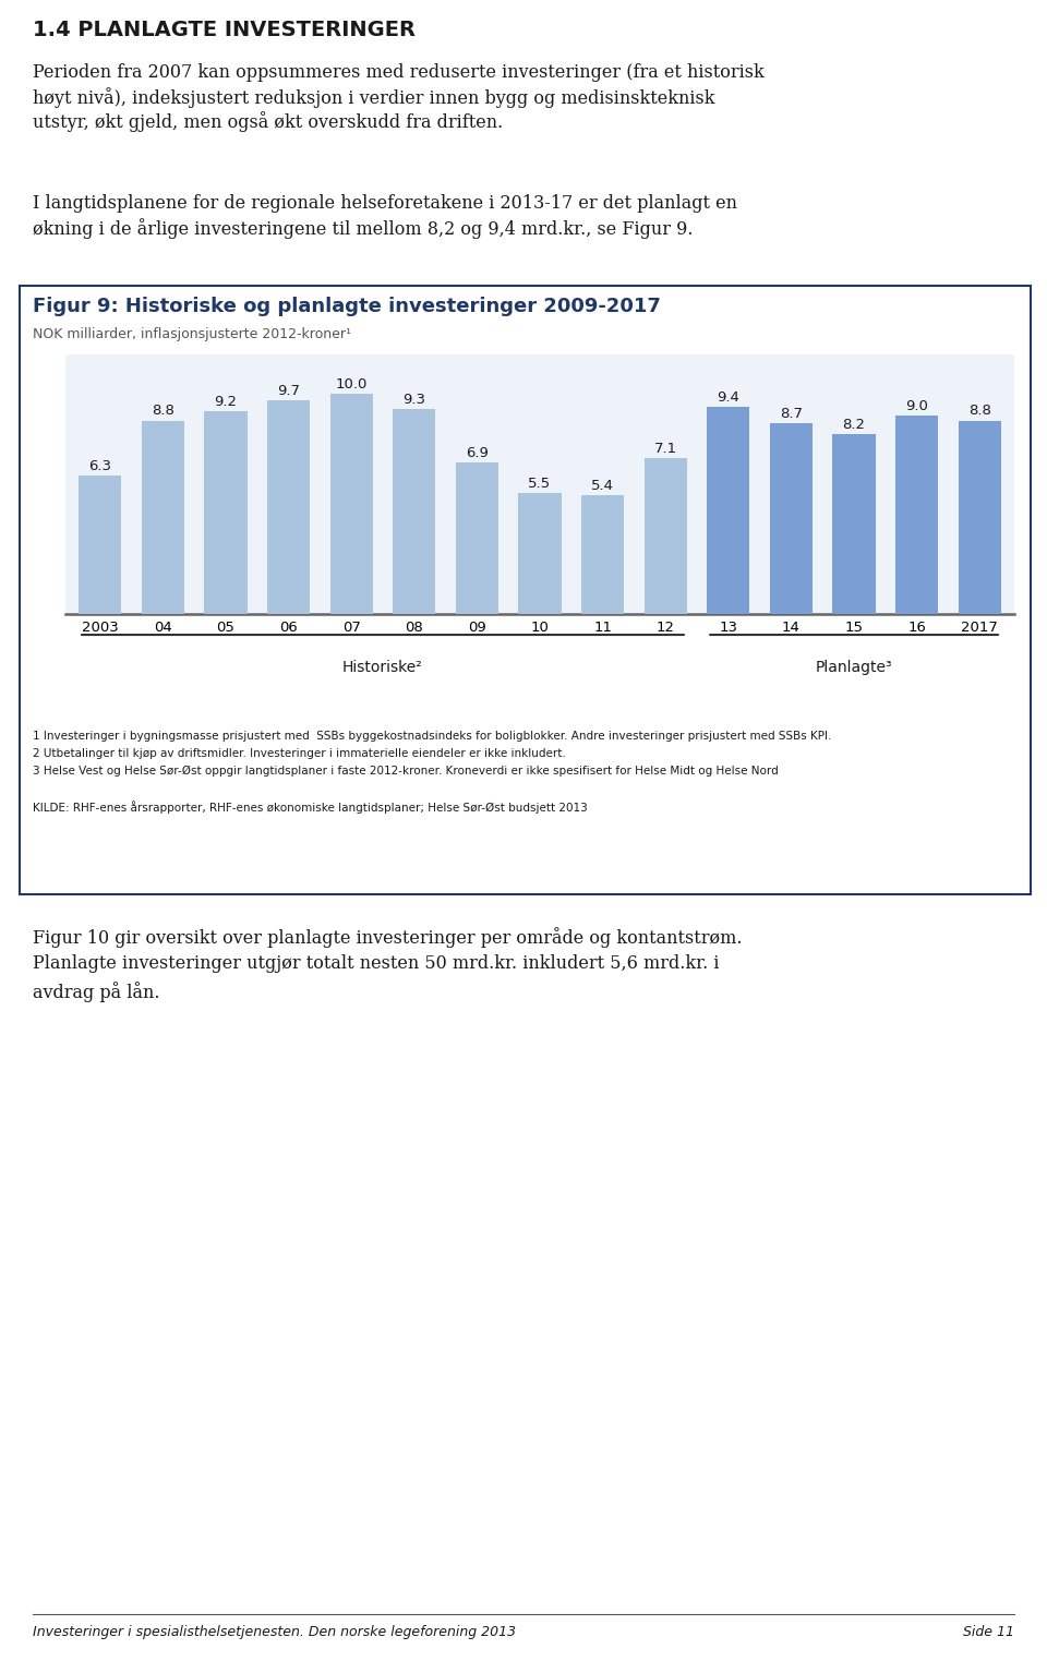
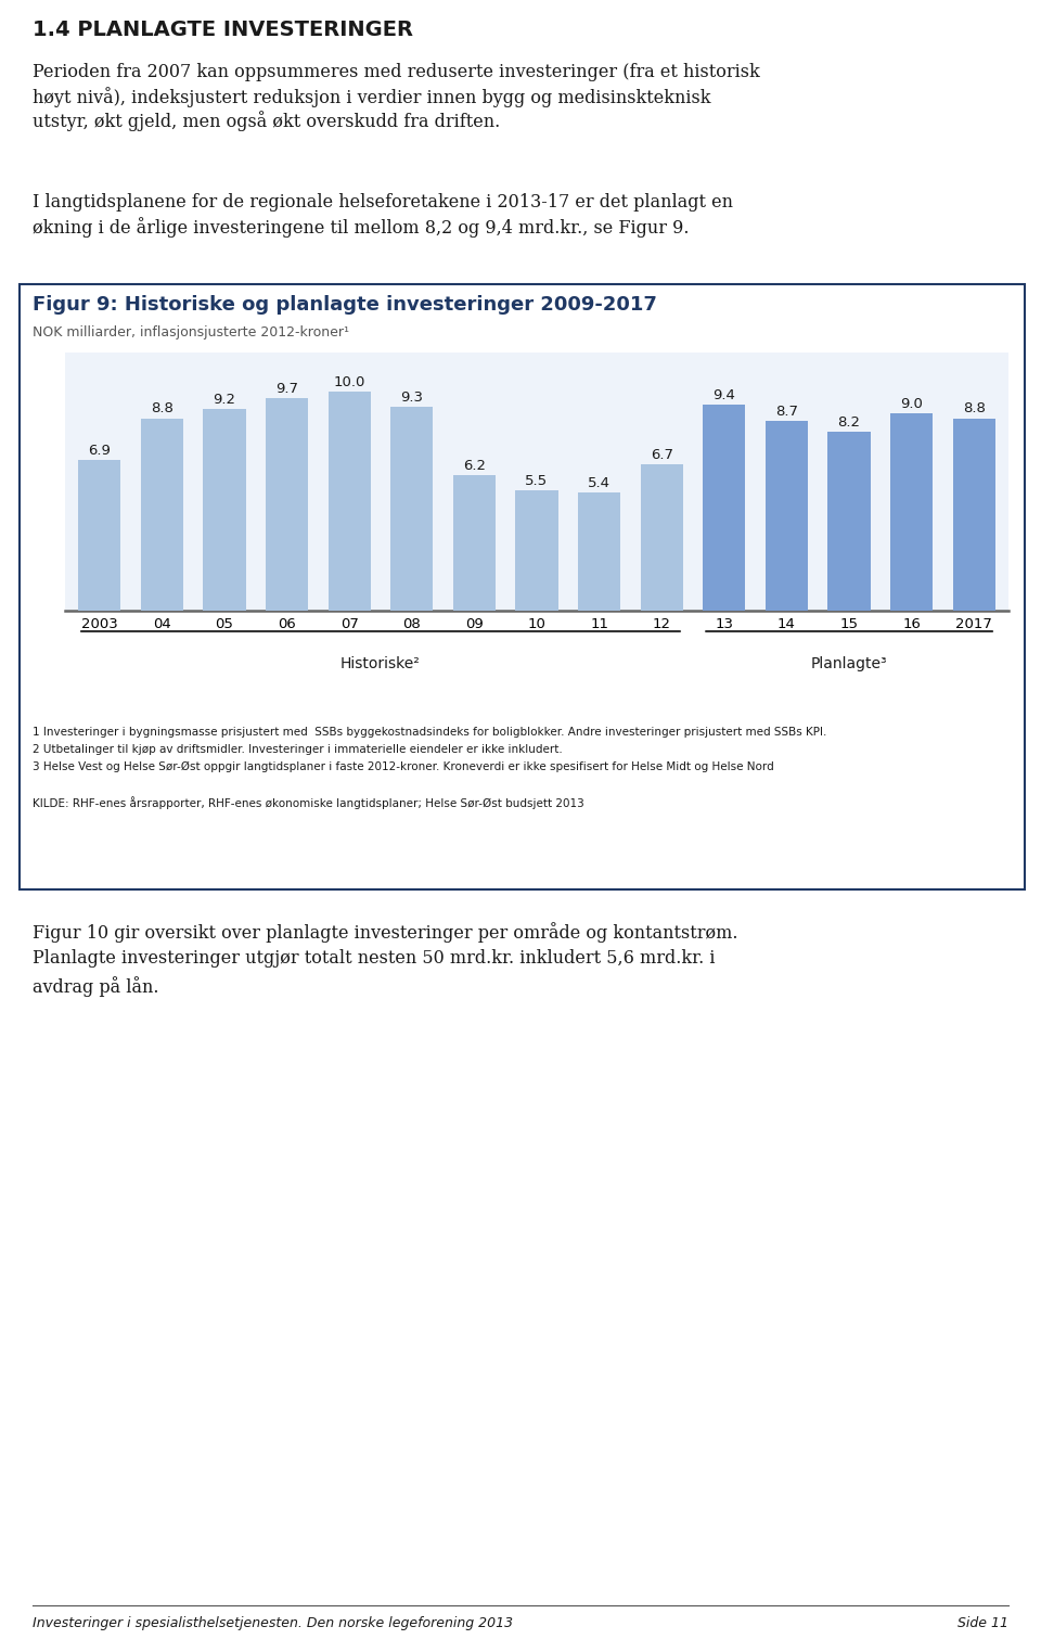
2003: 6.3 -> 6.9
09: 6.9 -> 6.2
12: 7.1 -> 6.7
